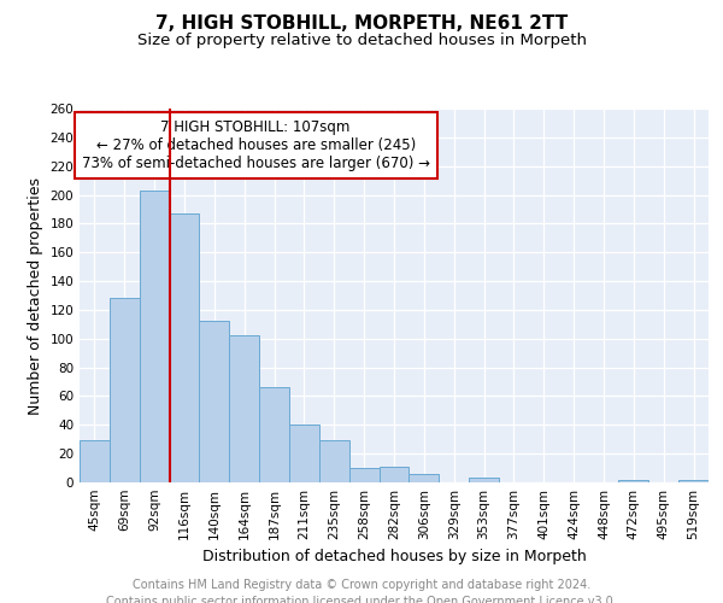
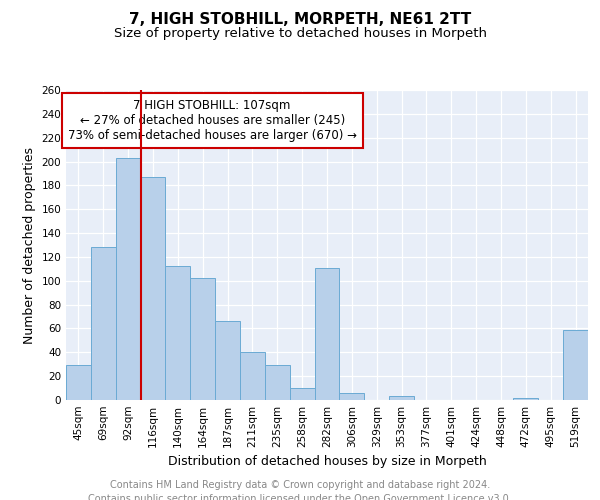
282sqm: 11 -> 111
519sqm: 2 -> 59
